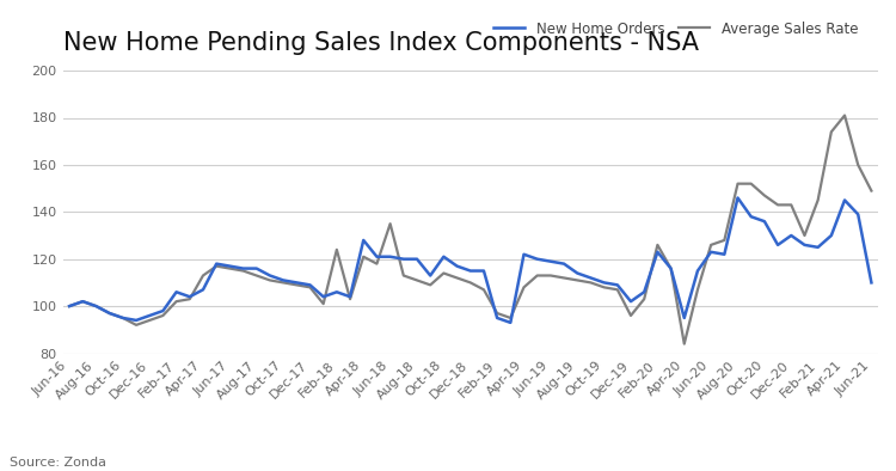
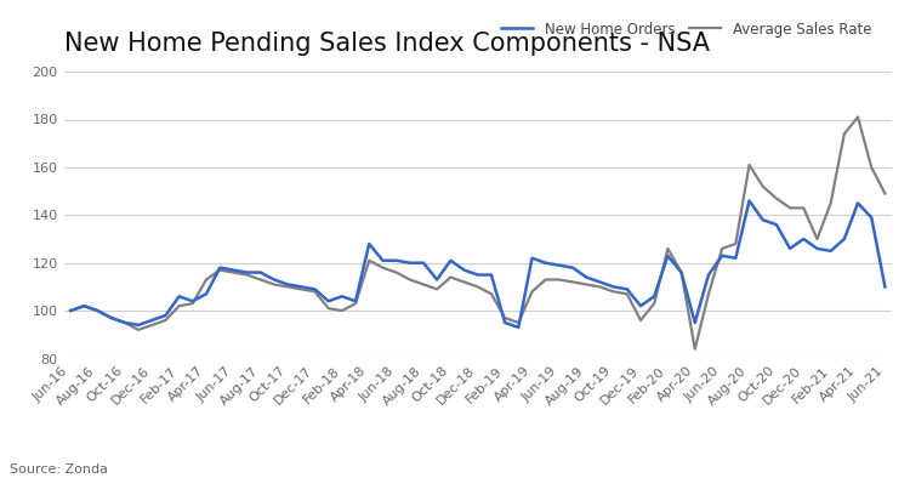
Average Sales Rate/Feb-18: 124 -> 100
Average Sales Rate/Jun-18: 135 -> 116
Average Sales Rate/Aug-20: 152 -> 161
